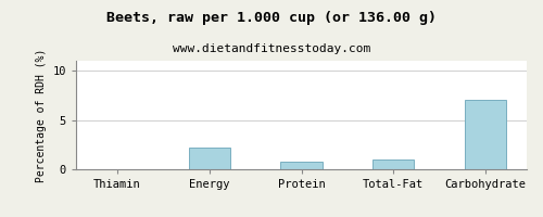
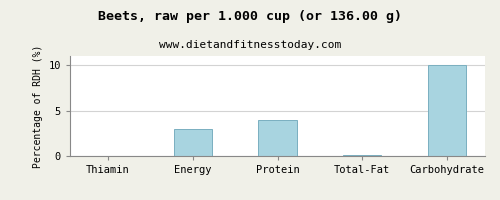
Energy: 2.2 -> 3.0
Protein: 0.8 -> 4.0
Total-Fat: 1.0 -> 0.1
Carbohydrate: 7.0 -> 10.0
